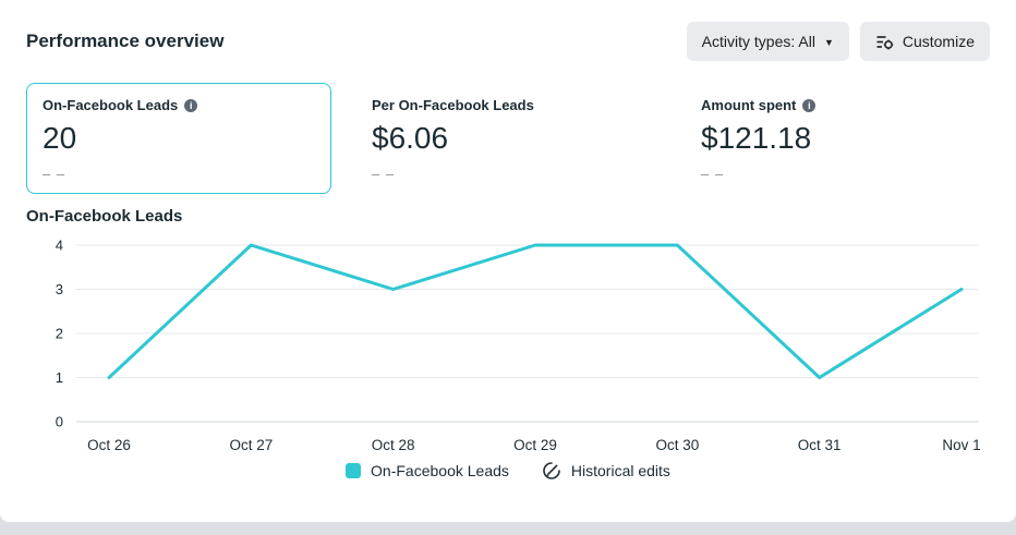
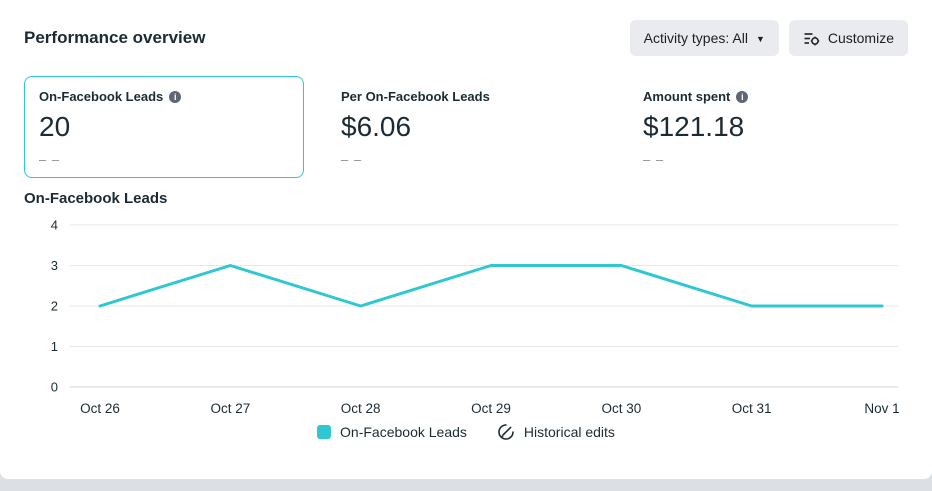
Oct 26: 1 -> 2
Oct 27: 4 -> 3
Oct 28: 3 -> 2
Oct 29: 4 -> 3
Oct 30: 4 -> 3
Oct 31: 1 -> 2
Nov 1: 3 -> 2
